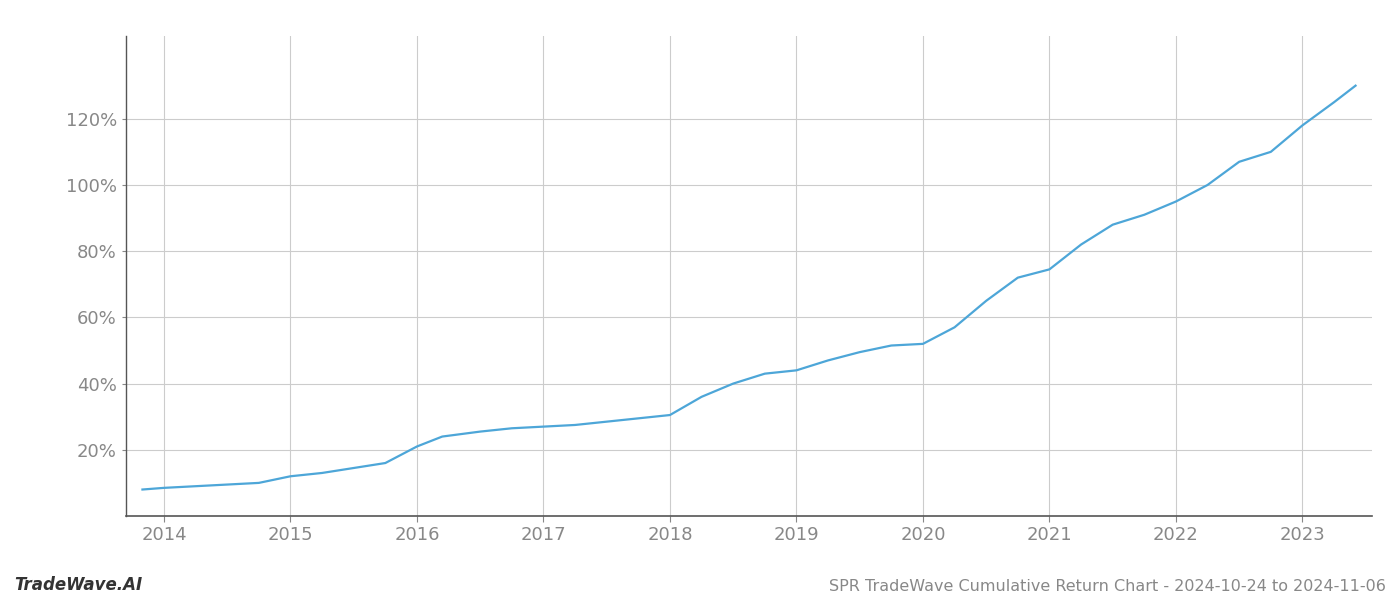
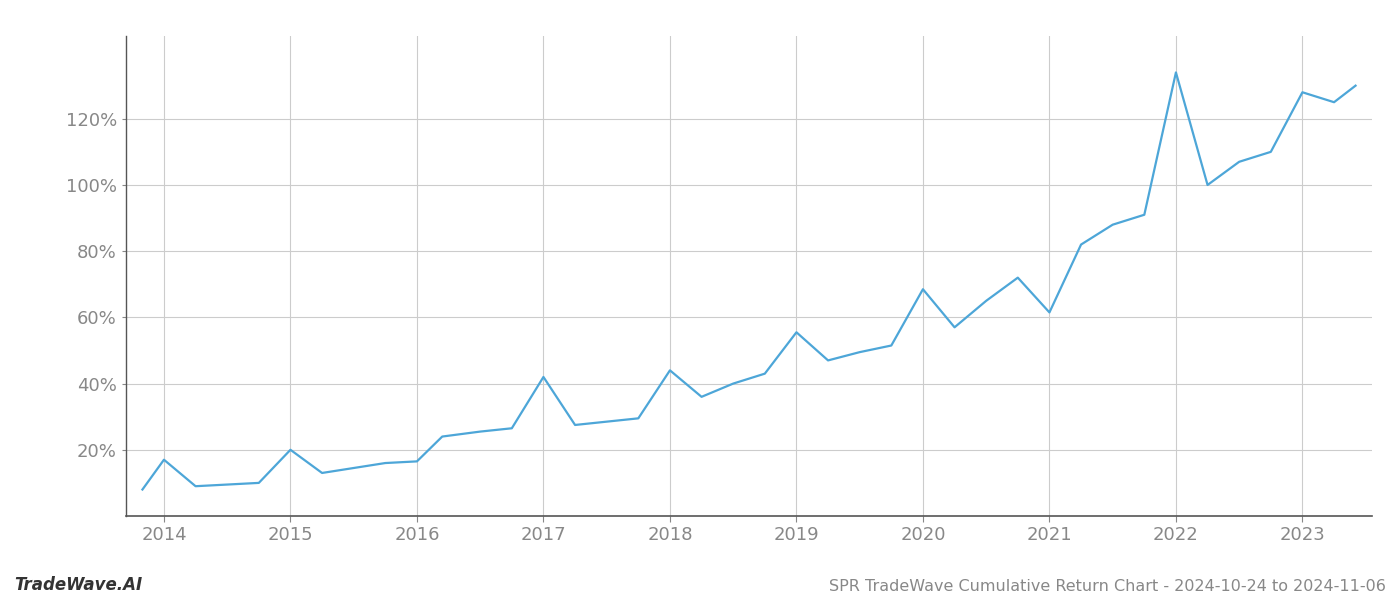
2014: 8.5% -> 17.0%
2015: 12.0% -> 20.0%
2016: 21.0% -> 16.5%
2017: 27.0% -> 42.0%
2018: 30.5% -> 44.0%
2019: 44.0% -> 55.5%
2020: 52.0% -> 68.5%
2021: 74.5% -> 61.5%
2022: 95.0% -> 134.0%
2023: 118.0% -> 128.0%
